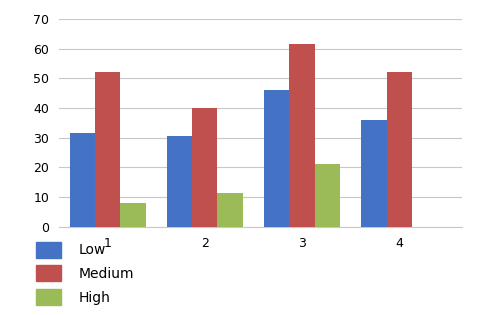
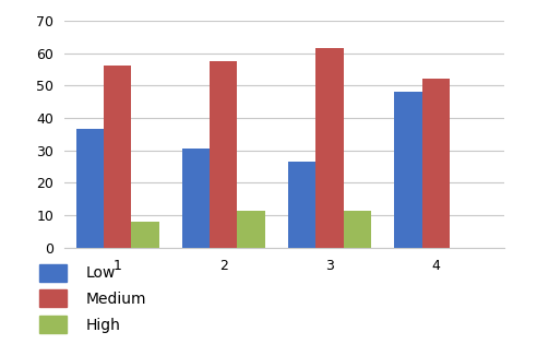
Low/1: 31.5 -> 36.5
Medium/1: 52.0 -> 56.0
Medium/2: 40.0 -> 57.5
Low/3: 46.0 -> 26.5
High/3: 21.0 -> 11.5
Low/4: 36.0 -> 48.0
